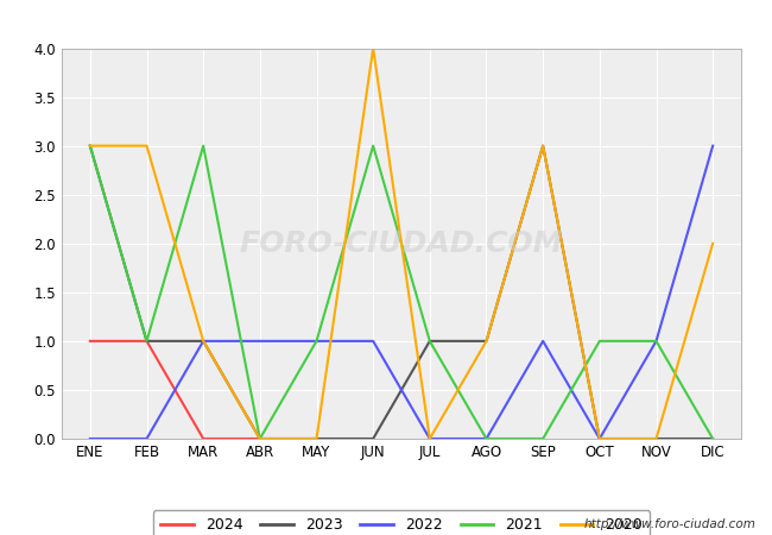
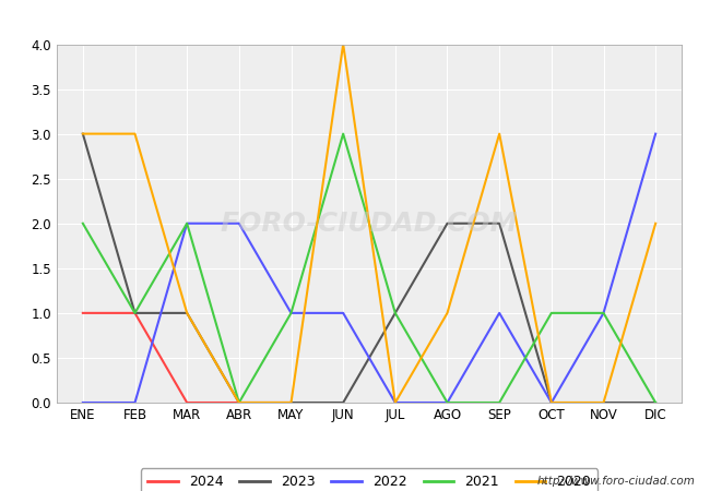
2021/ENE: 3 -> 2
2022/MAR: 1 -> 2
2021/MAR: 3 -> 2
2022/ABR: 1 -> 2
2023/AGO: 1 -> 2
2023/SEP: 3 -> 2
